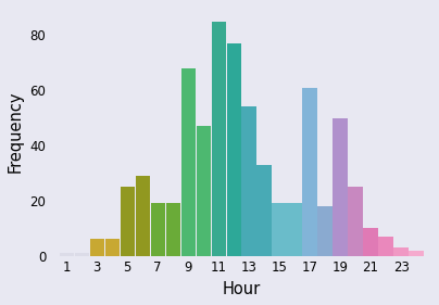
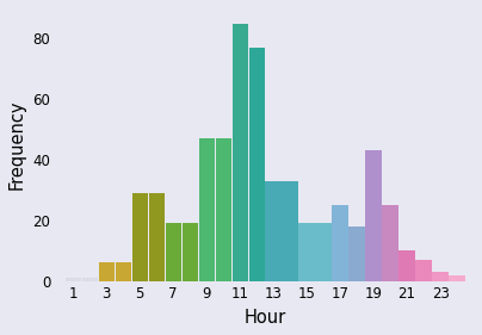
5: 25 -> 29
9: 68 -> 47
13: 54 -> 33
17: 61 -> 25
19: 50 -> 43
